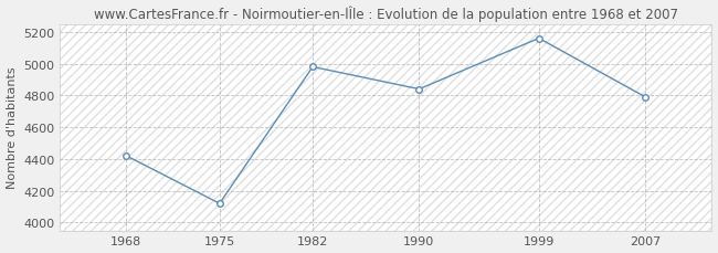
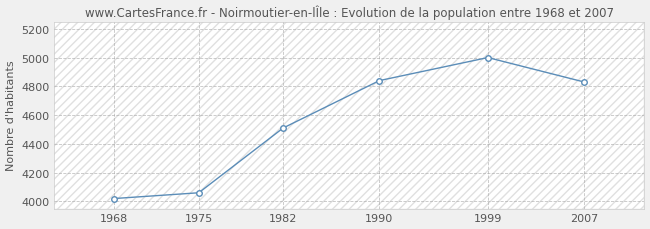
1968: 4420 -> 4020
1975: 4120 -> 4060
1982: 4980 -> 4510
1999: 5160 -> 5000
2007: 4790 -> 4830
